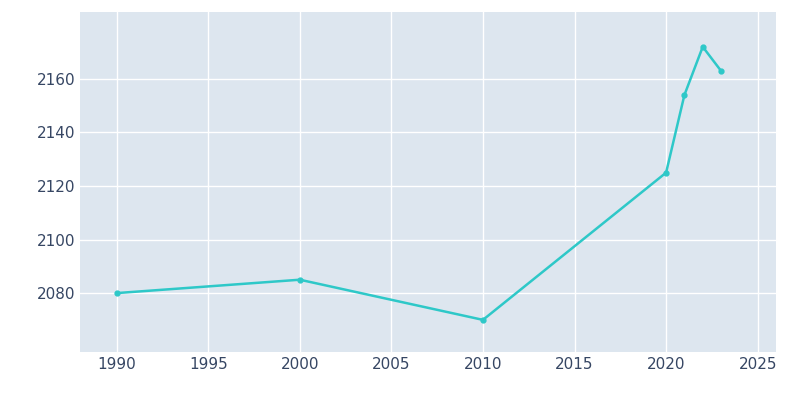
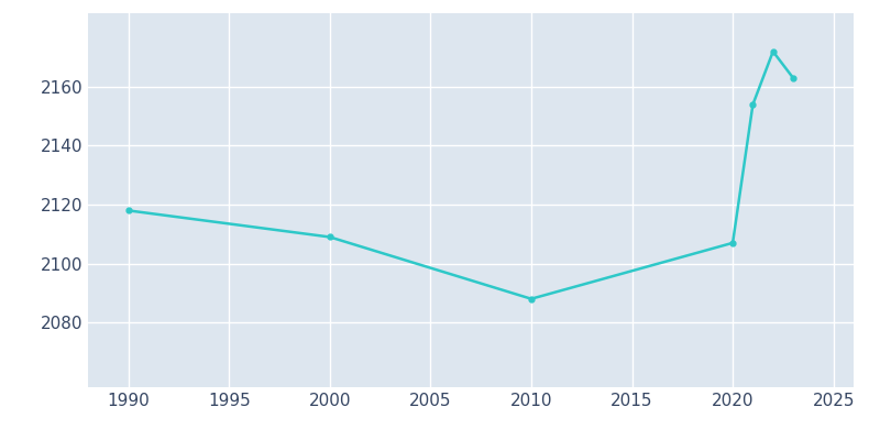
1990: 2080 -> 2118
2000: 2085 -> 2109
2010: 2070 -> 2088
2020: 2125 -> 2107
